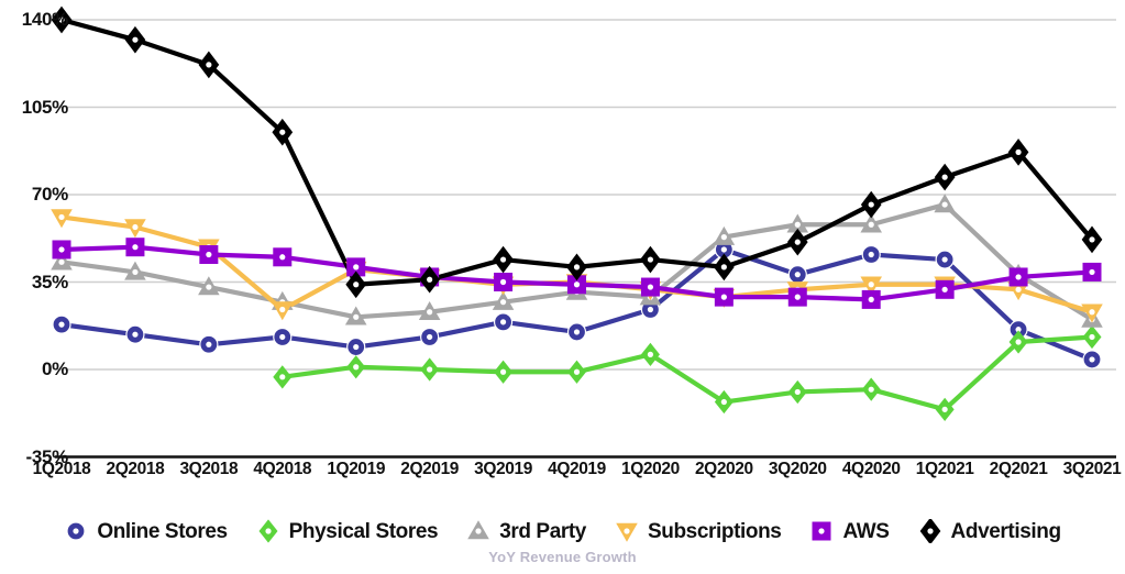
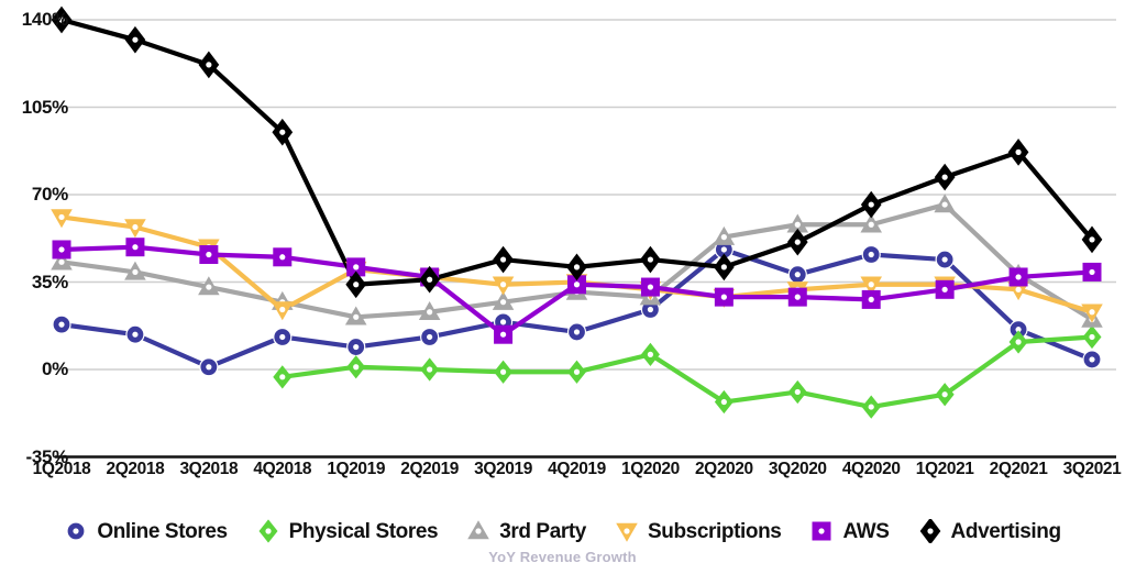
Online Stores/3Q2018: 10% -> 1%
AWS/3Q2019: 35% -> 14%
Physical Stores/4Q2020: -8% -> -15%
Physical Stores/1Q2021: -16% -> -10%
